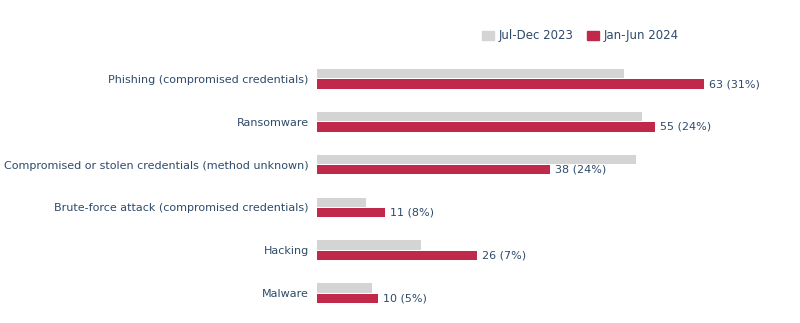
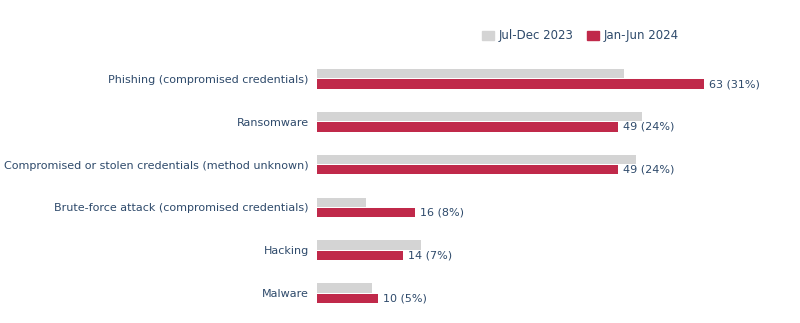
Jan-Jun 2024/Ransomware: 55 -> 49
Jan-Jun 2024/Compromised or stolen credentials (method unknown): 38 -> 49
Jan-Jun 2024/Brute-force attack (compromised credentials): 11 -> 16
Jan-Jun 2024/Hacking: 26 -> 14
